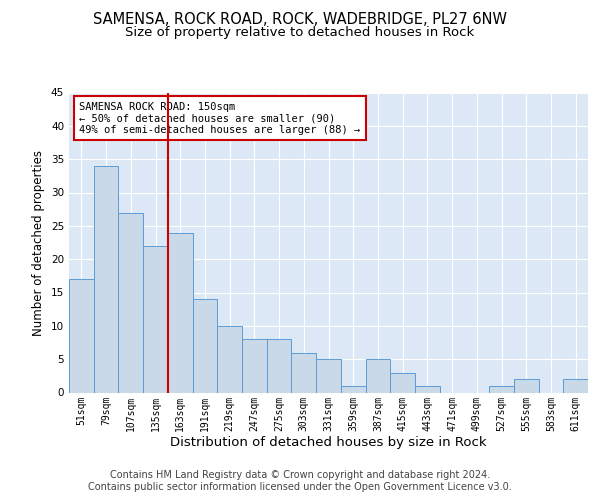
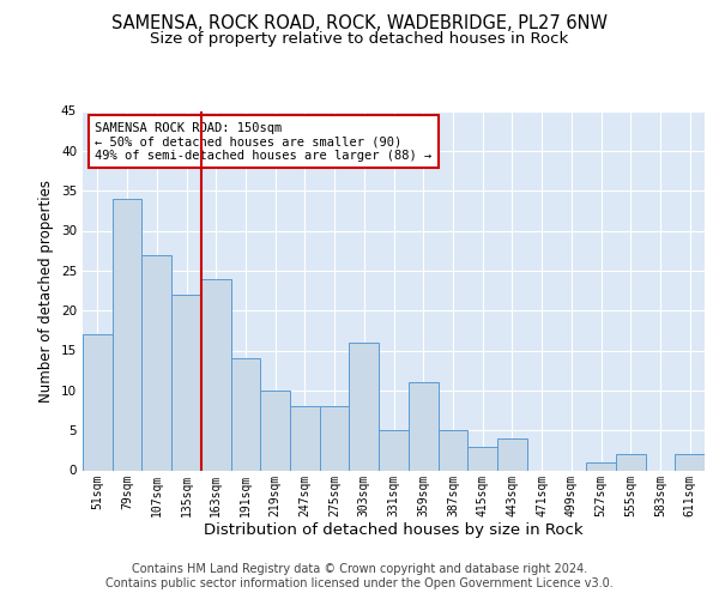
303sqm: 6 -> 16
359sqm: 1 -> 11
443sqm: 1 -> 4
